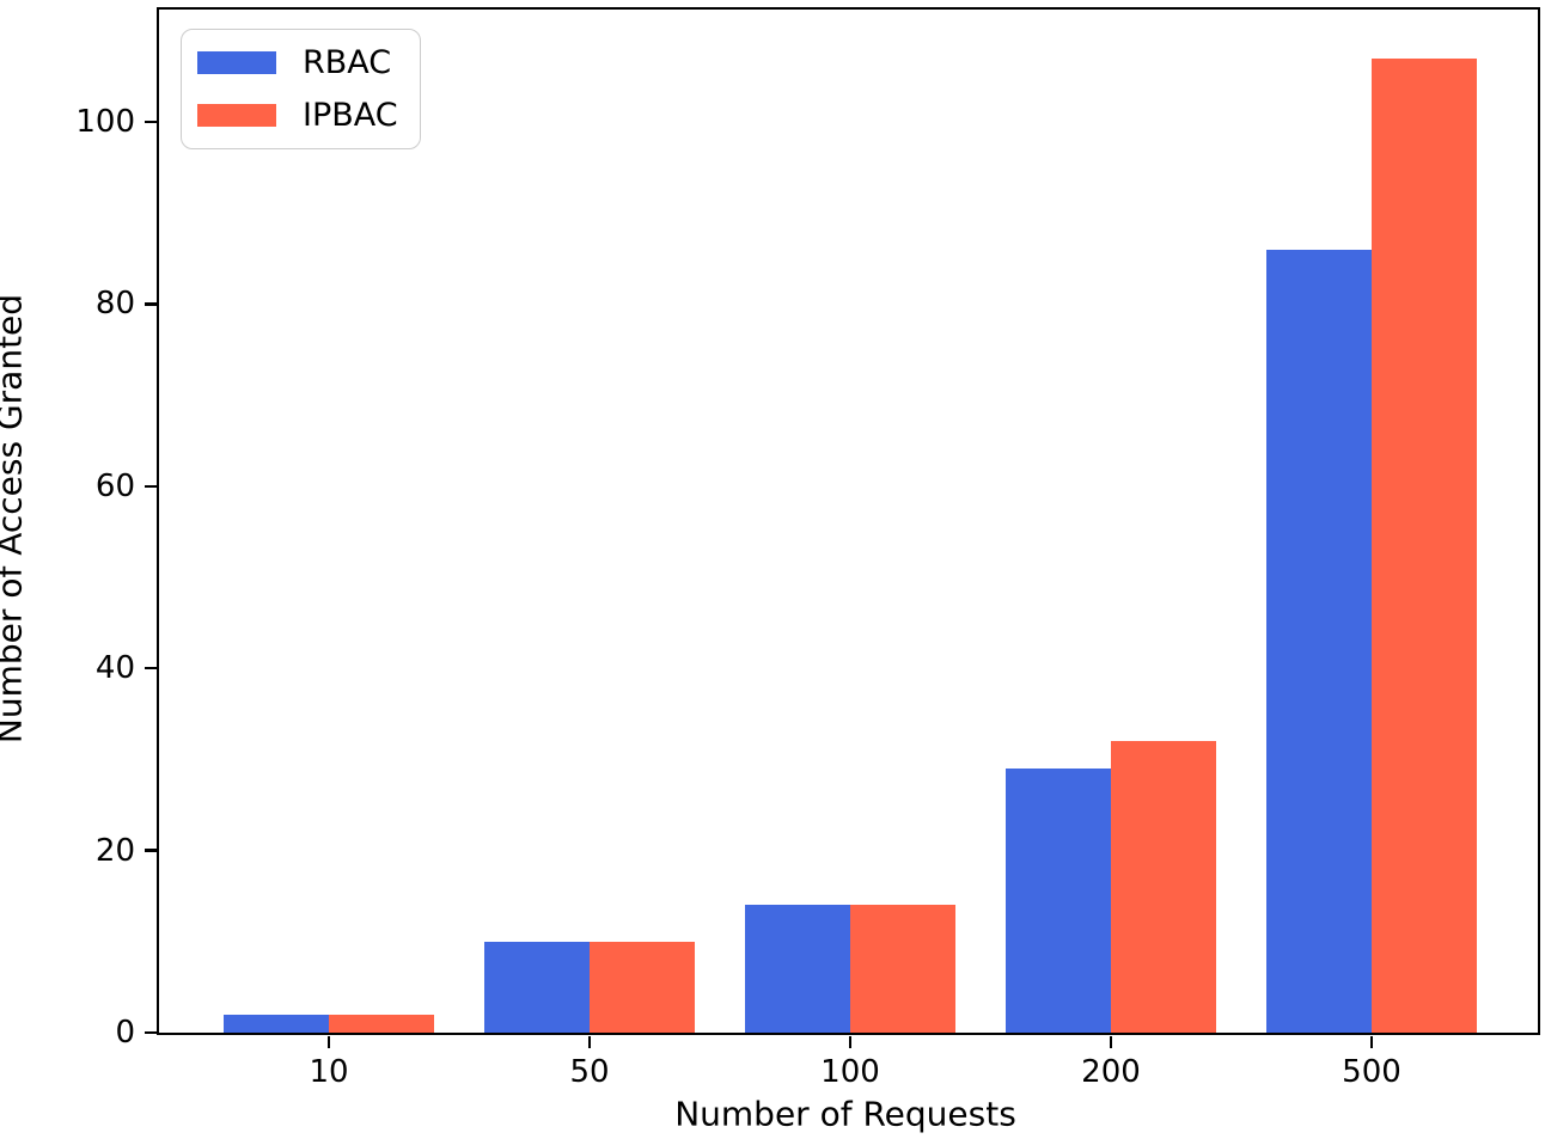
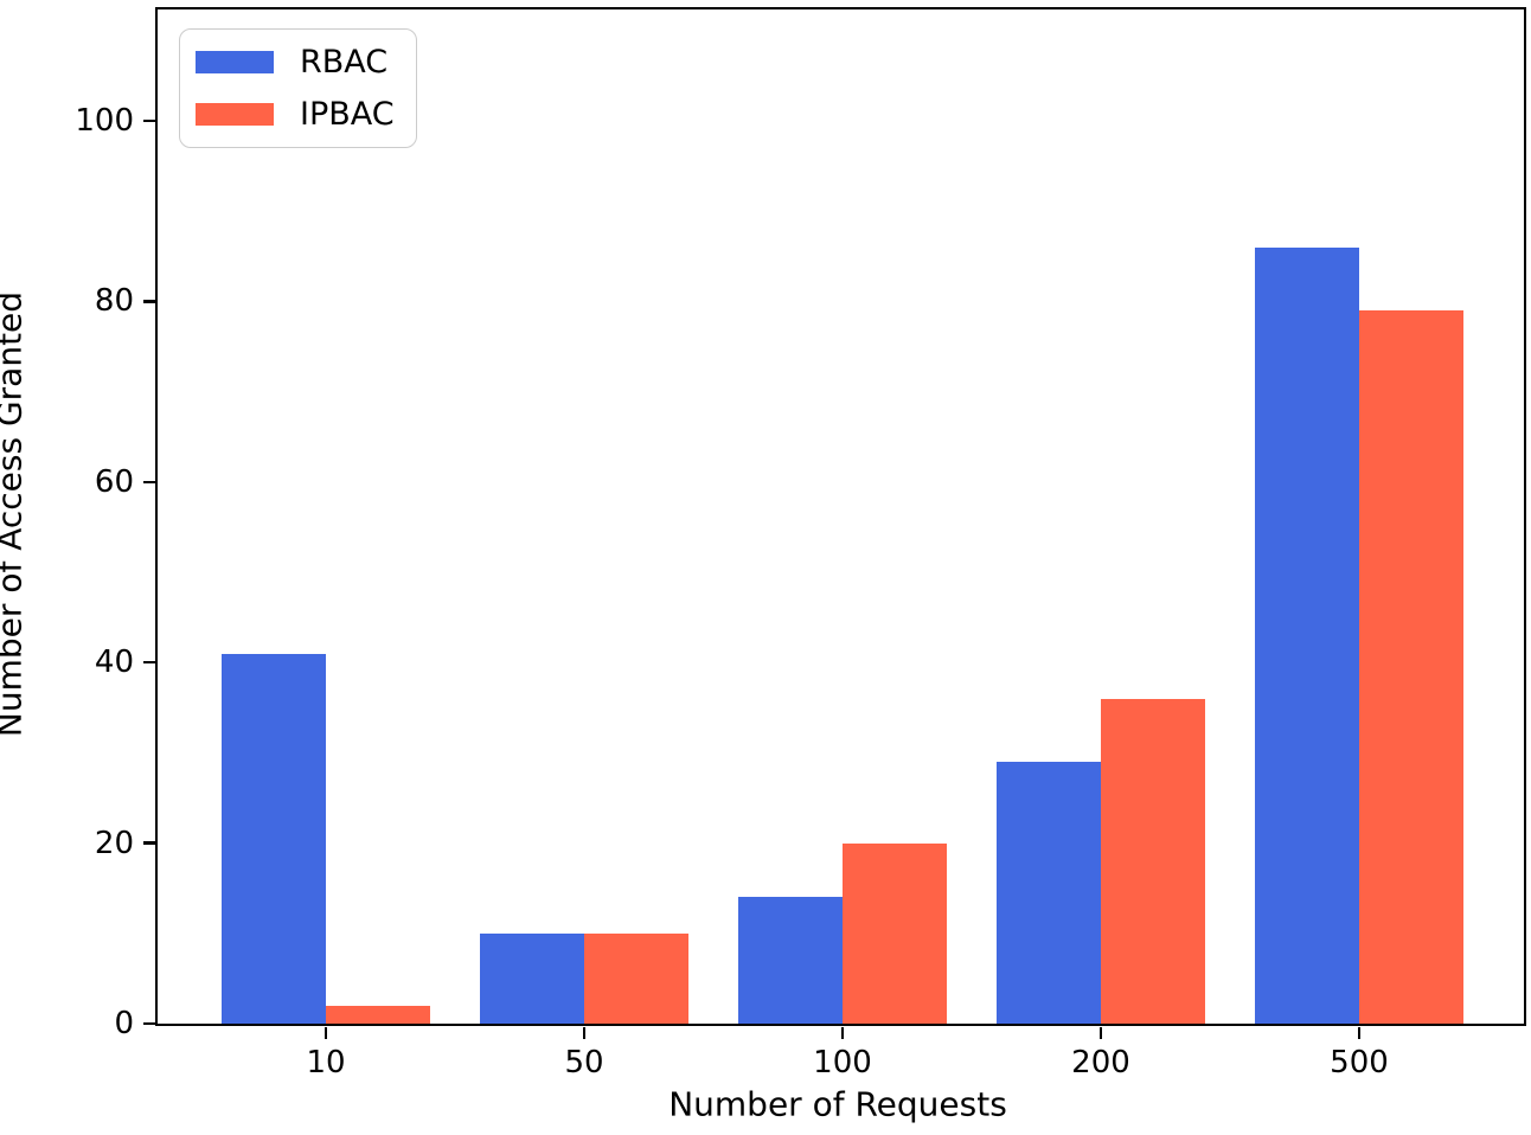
RBAC/10: 2 -> 41
IPBAC/100: 14 -> 20
IPBAC/200: 32 -> 36
IPBAC/500: 107 -> 79
